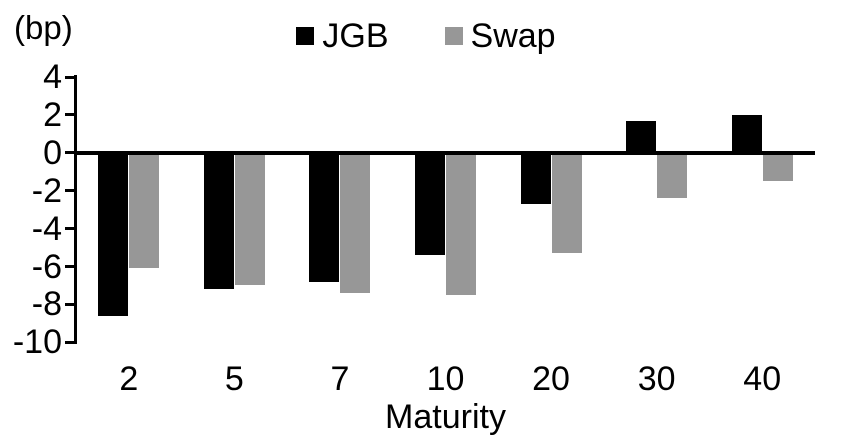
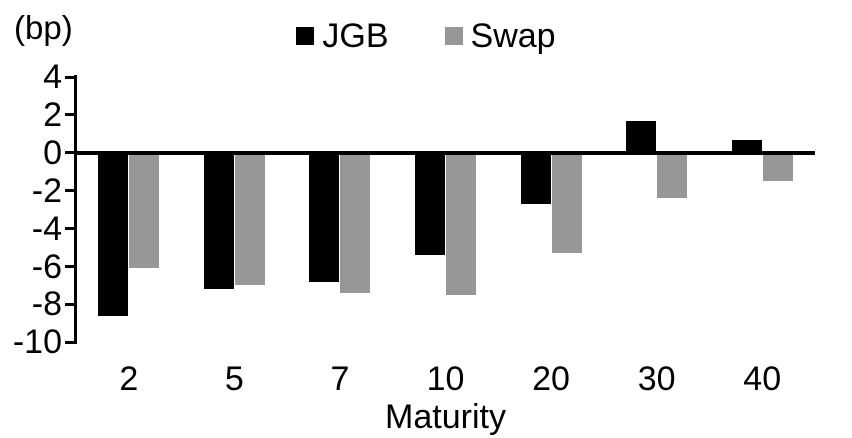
JGB/40: 2.0 -> 0.7
